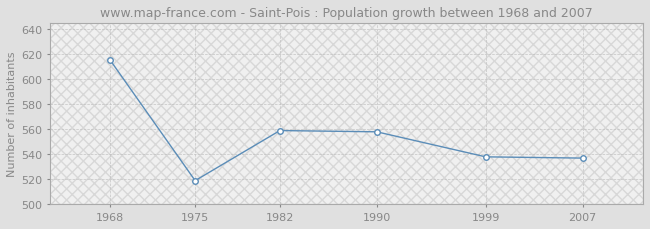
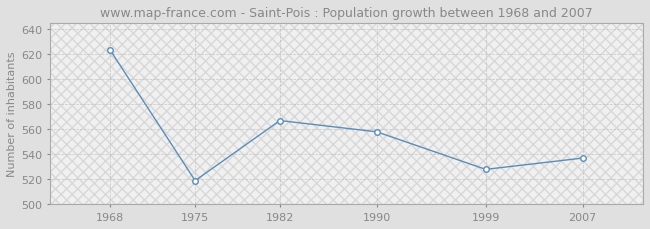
1968: 615 -> 623
1982: 559 -> 567
1999: 538 -> 528
